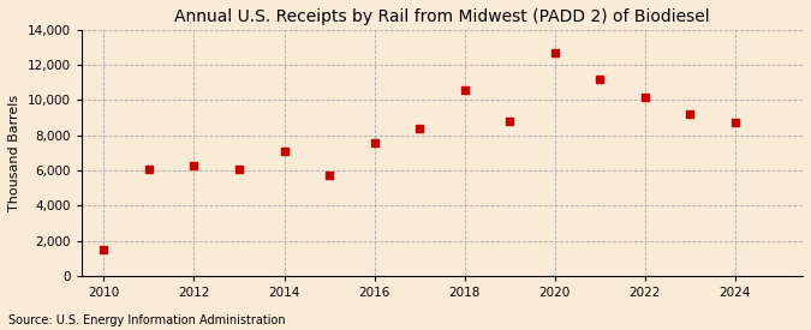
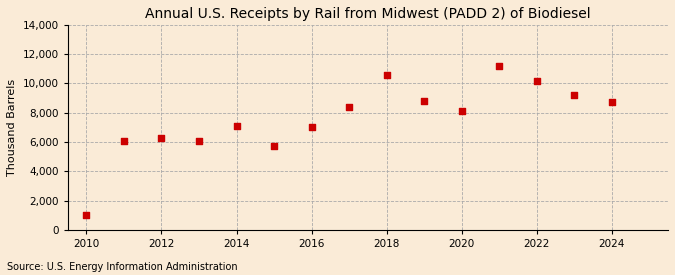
2010: 1,500 -> 1,000
2016: 7,600 -> 7,000
2020: 12,700 -> 8,100
